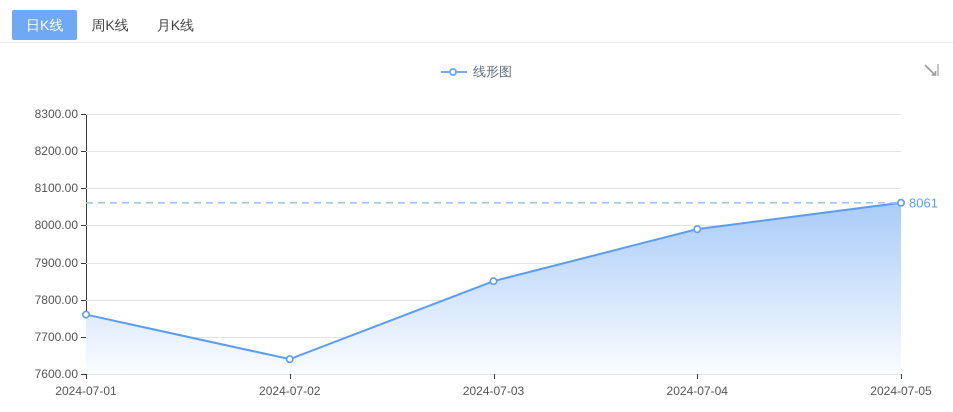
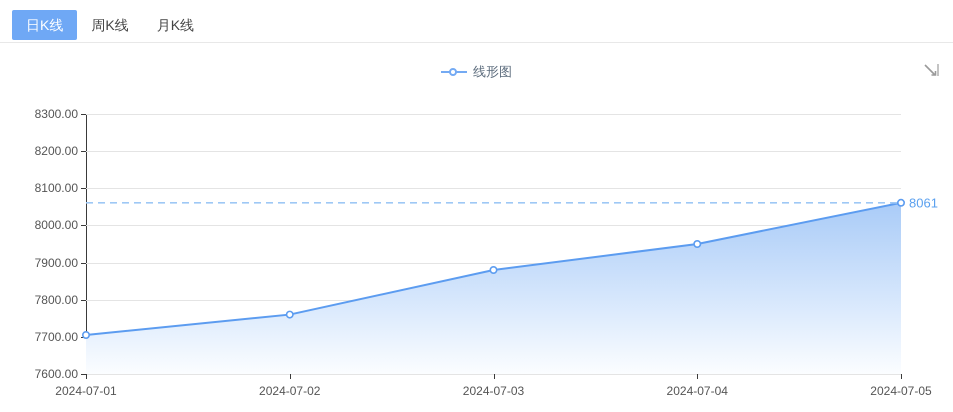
2024-07-01: 7760 -> 7700
2024-07-02: 7640 -> 7760
2024-07-03: 7850 -> 7880
2024-07-04: 7990 -> 7950
